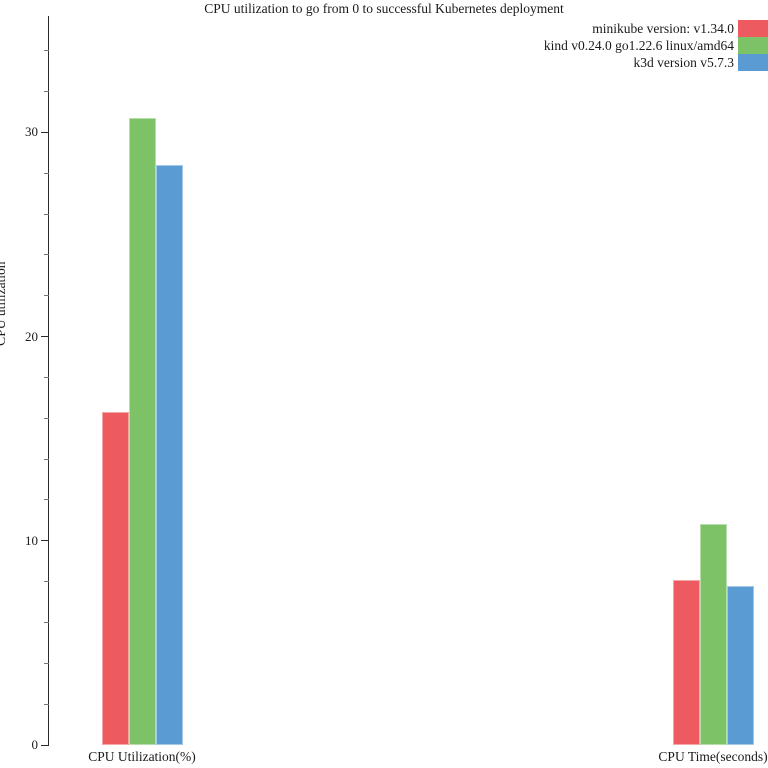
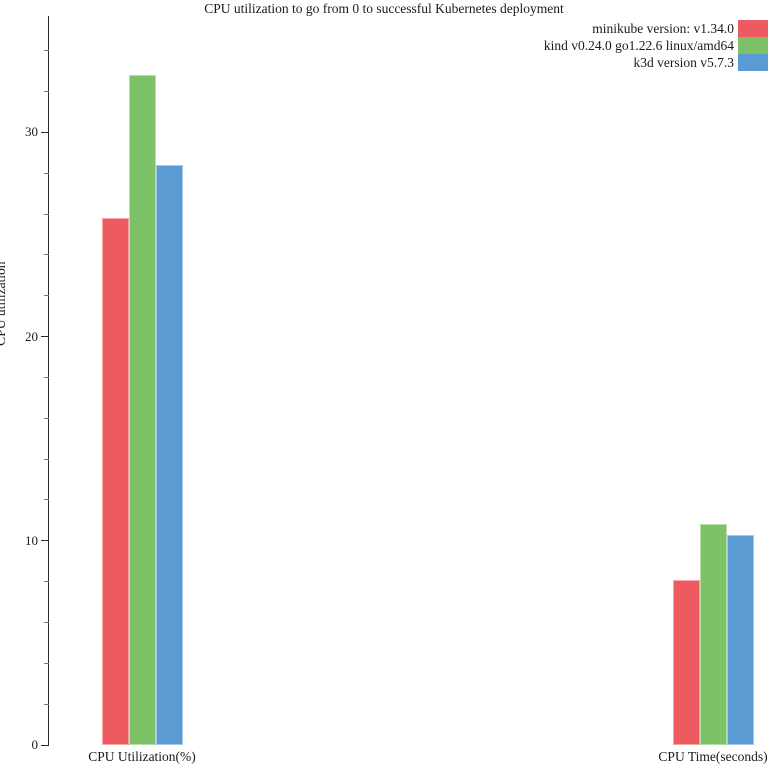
minikube version: v1.34.0/CPU Utilization(%): 16.3 -> 25.8
kind v0.24.0 go1.22.6 linux/amd64/CPU Utilization(%): 30.7 -> 32.8
k3d version v5.7.3/CPU Time(seconds): 7.8 -> 10.3
